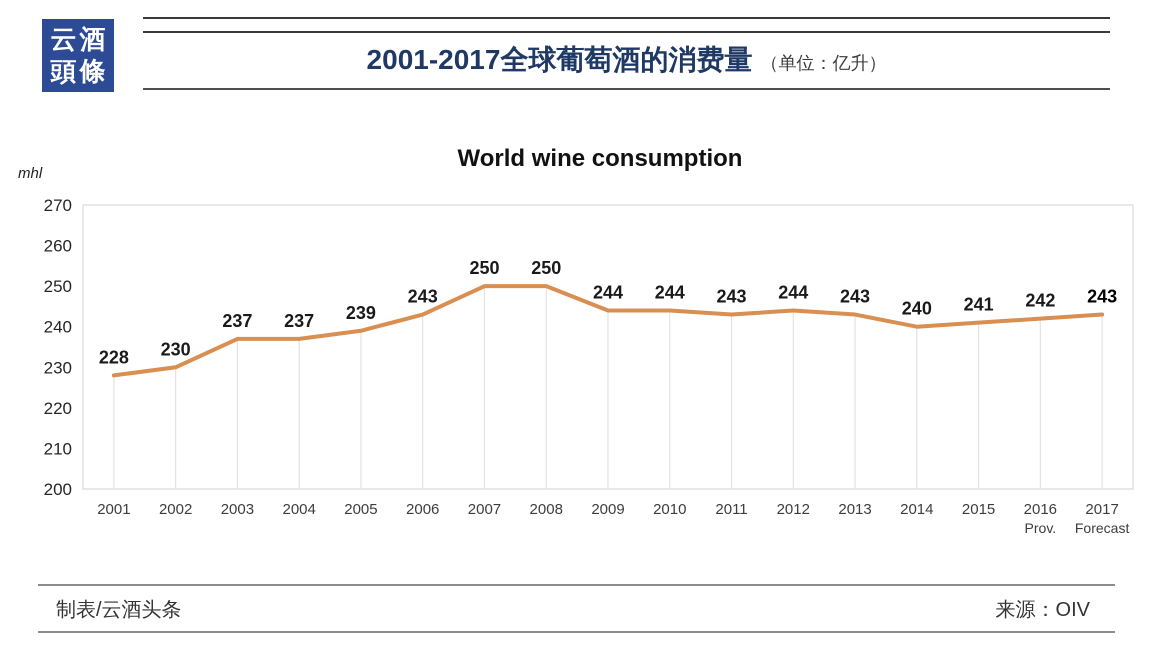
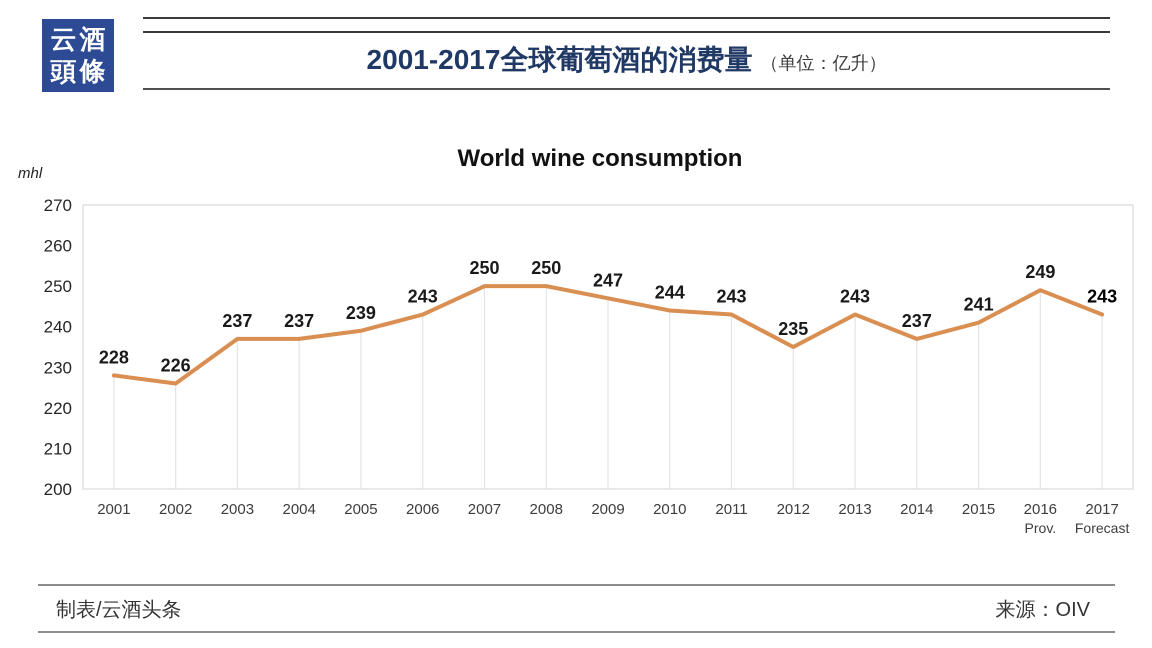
2002: 230 -> 226
2009: 244 -> 247
2012: 244 -> 235
2014: 240 -> 237
2016: 242 -> 249
